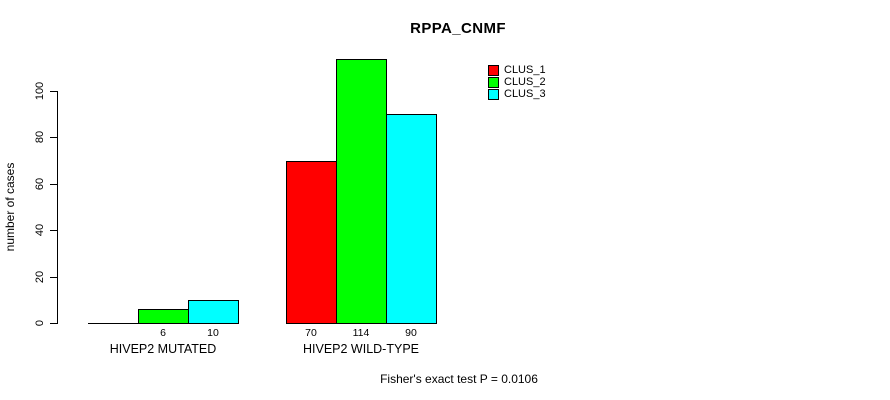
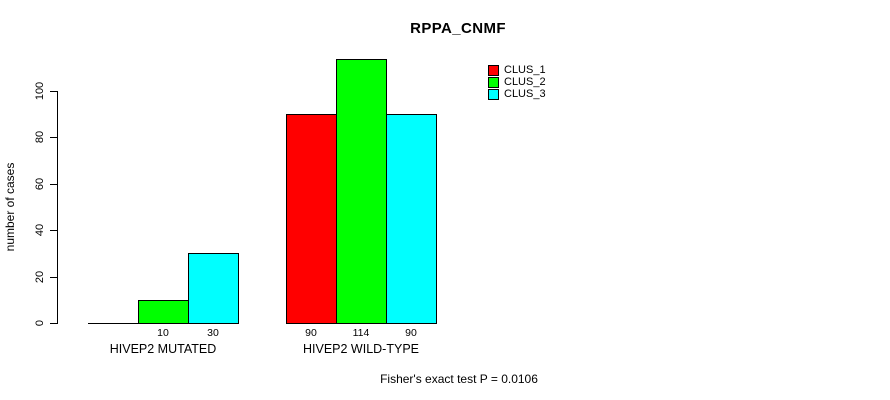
CLUS_2/HIVEP2 MUTATED: 6 -> 10
CLUS_3/HIVEP2 MUTATED: 10 -> 30
CLUS_1/HIVEP2 WILD-TYPE: 70 -> 90
